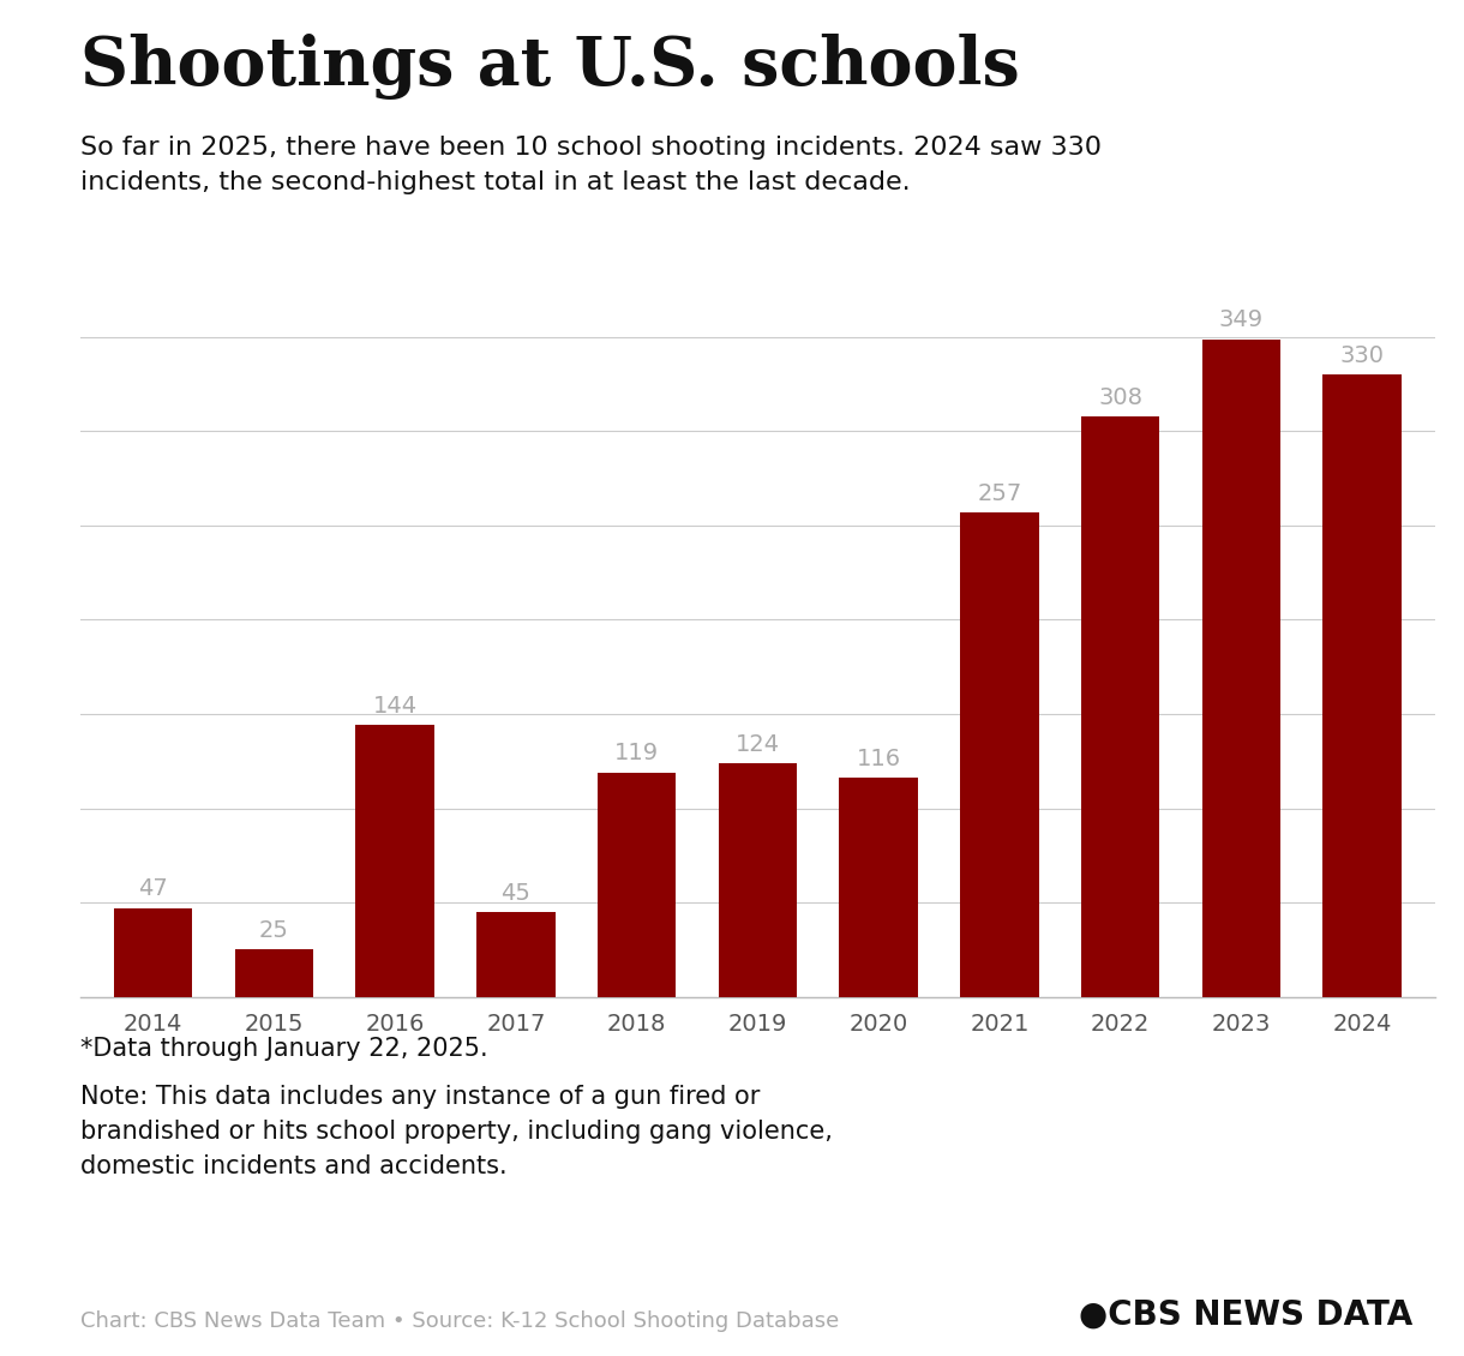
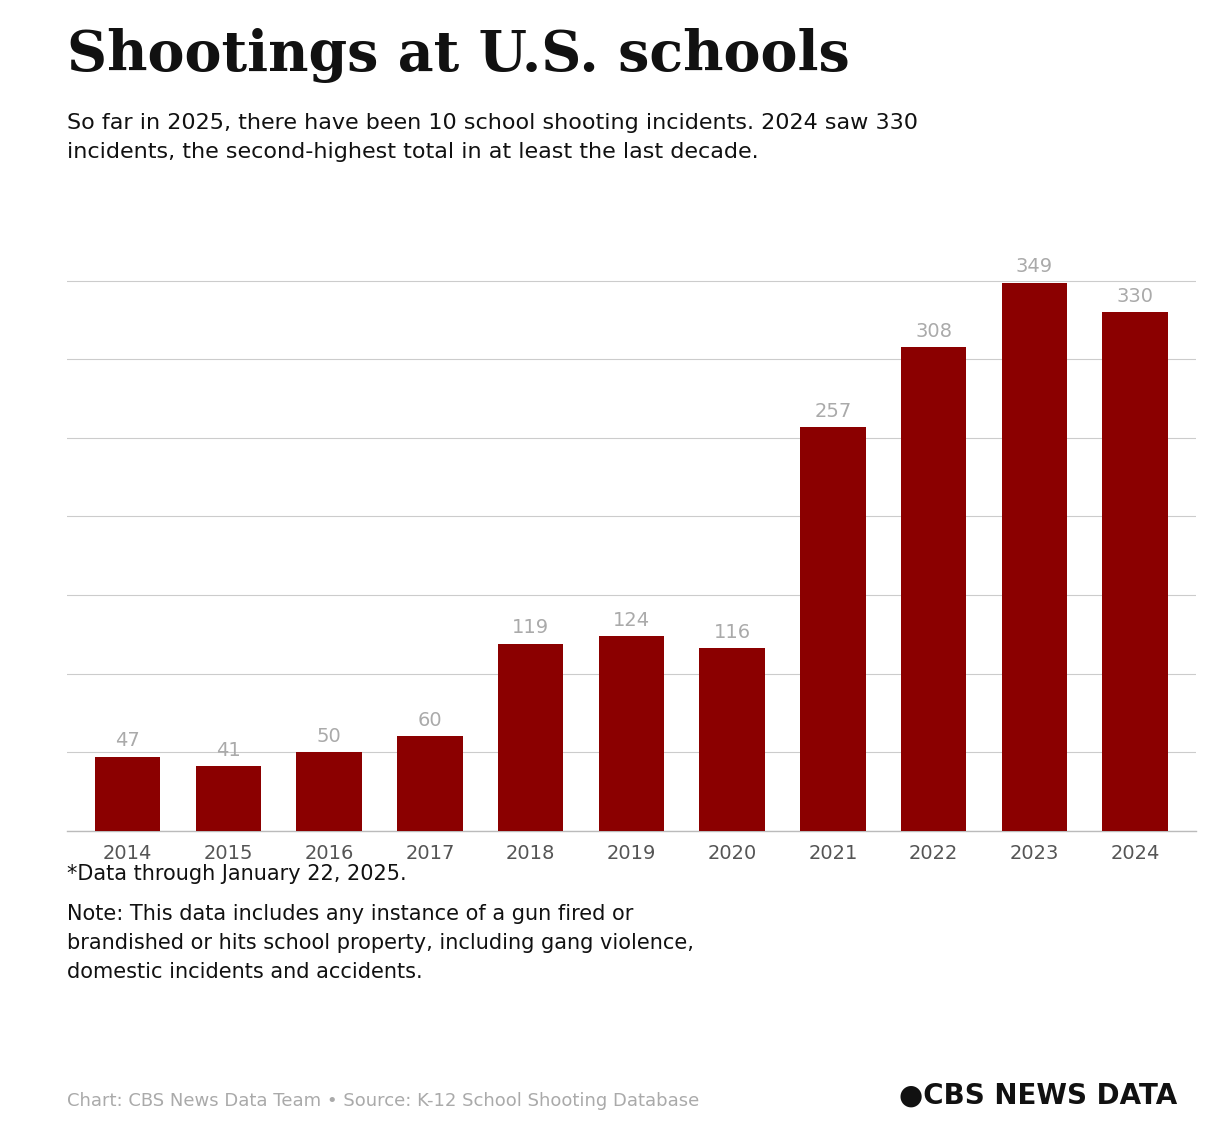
2015: 25 -> 41
2016: 144 -> 50
2017: 45 -> 60
